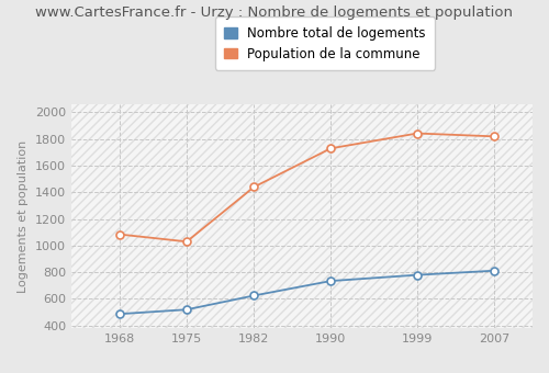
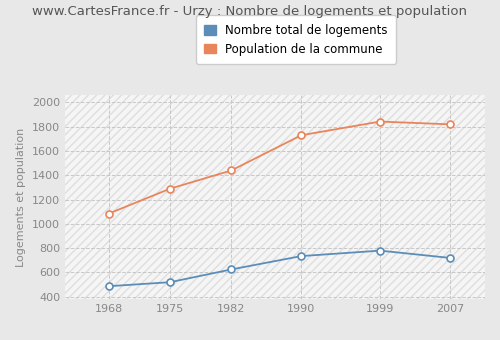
Population de la commune/1975: 1030 -> 1290
Nombre total de logements/2007: 810 -> 720
